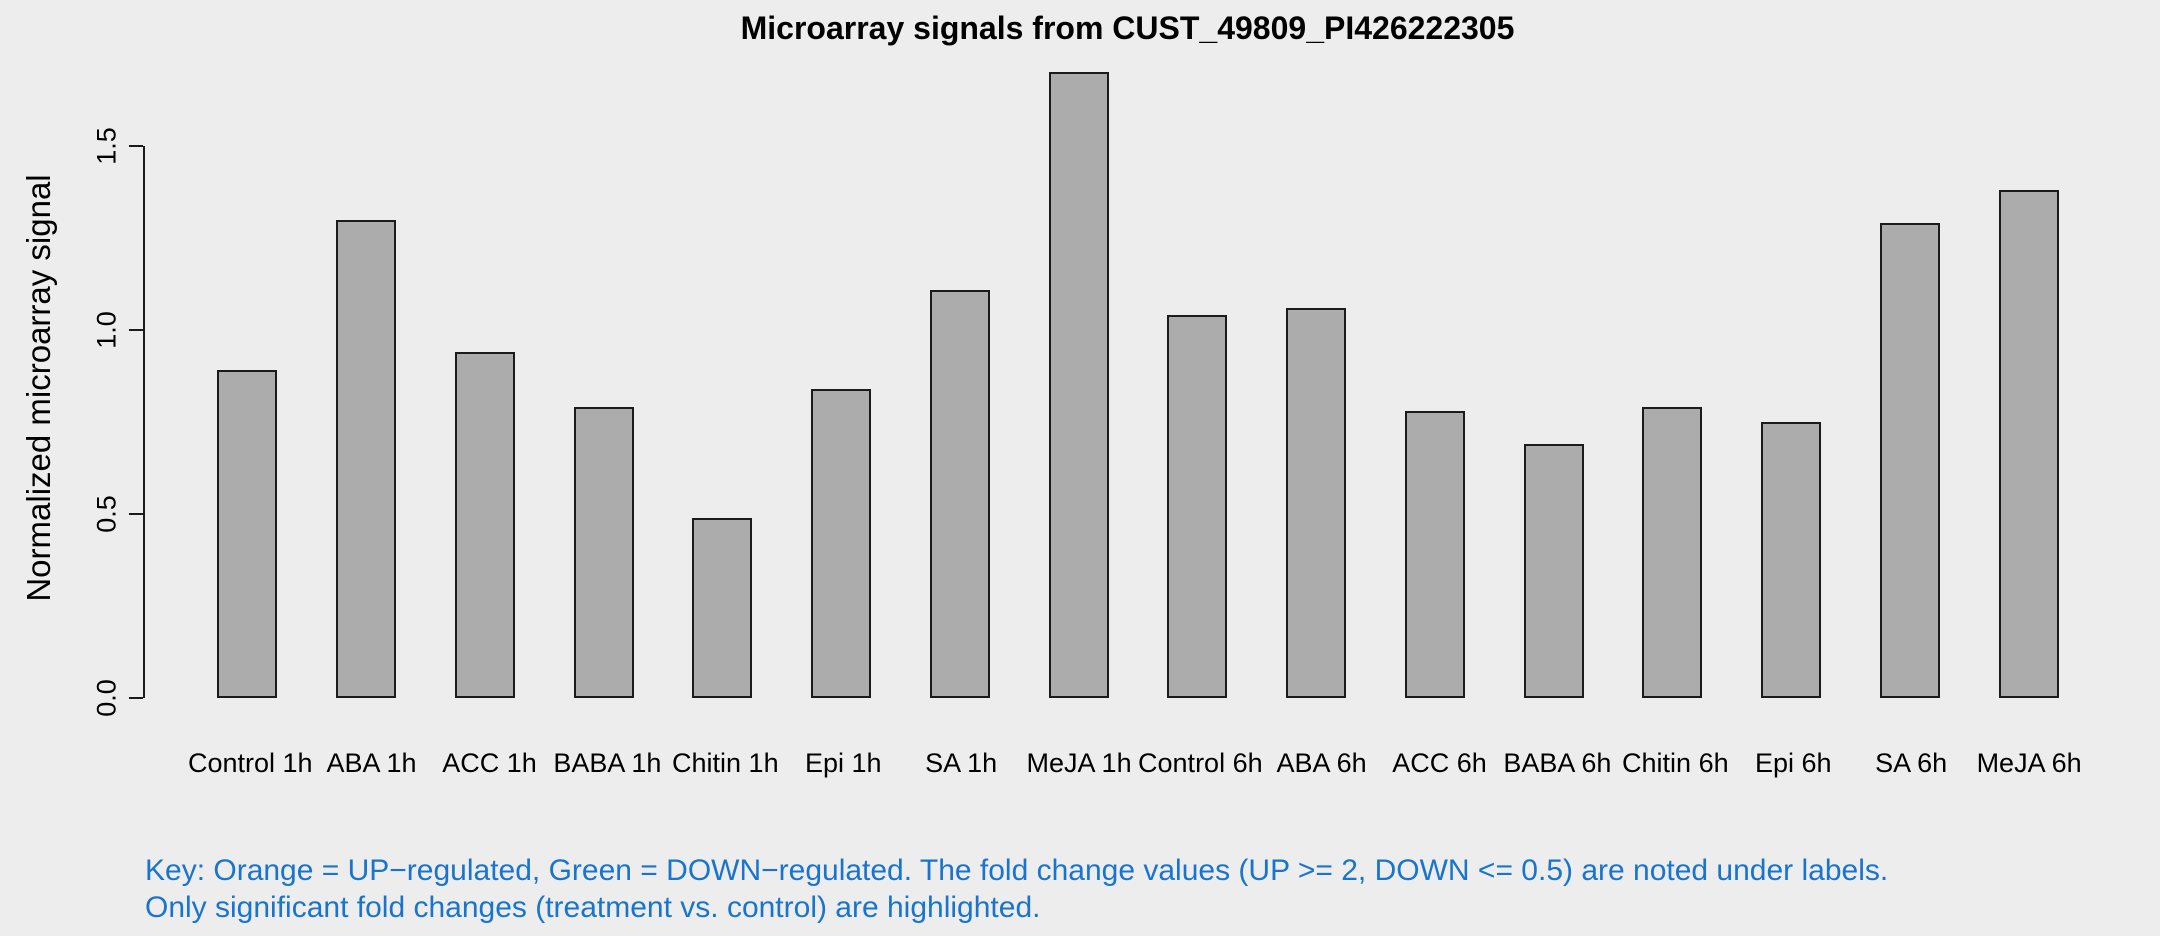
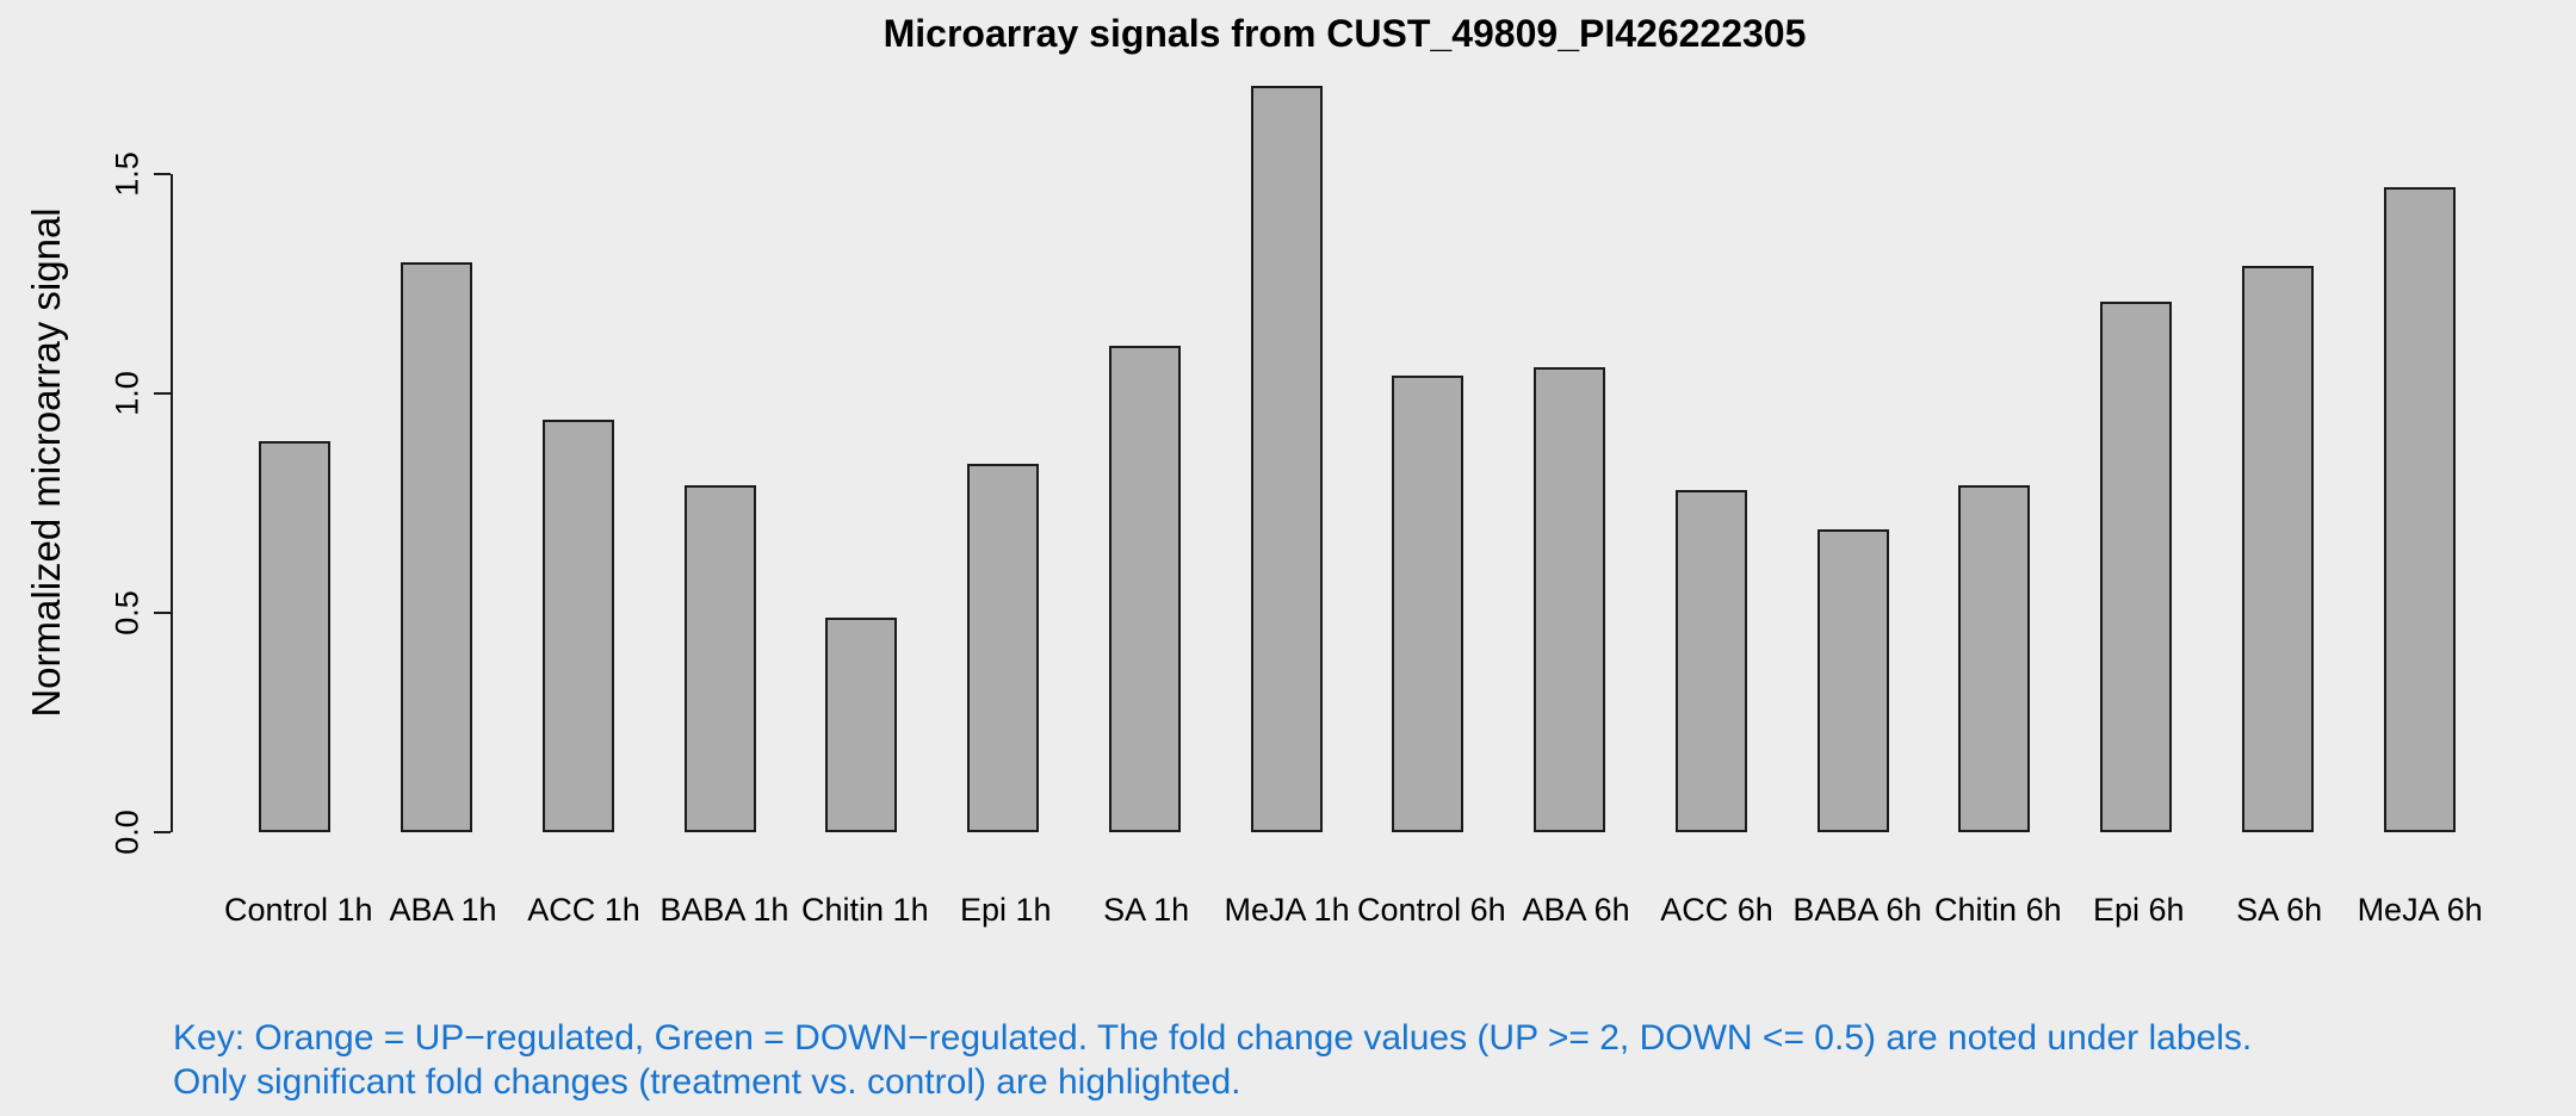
Epi 6h: 0.75 -> 1.21
MeJA 6h: 1.38 -> 1.47
